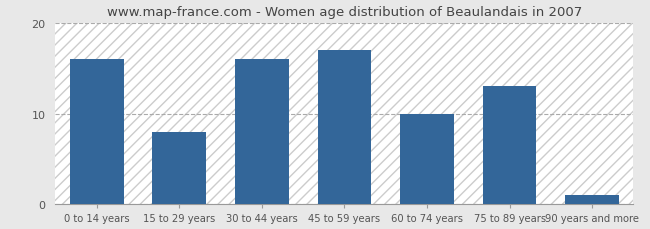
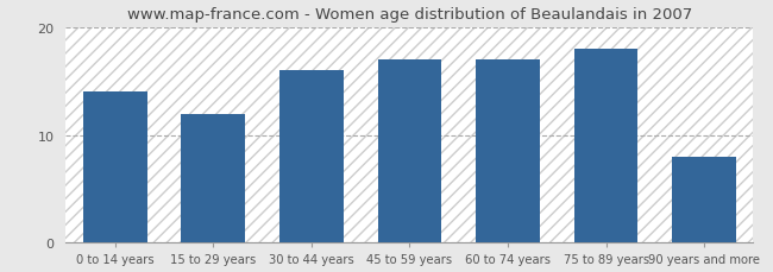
0 to 14 years: 16 -> 14
15 to 29 years: 8 -> 12
60 to 74 years: 10 -> 17
75 to 89 years: 13 -> 18
90 years and more: 1 -> 8
